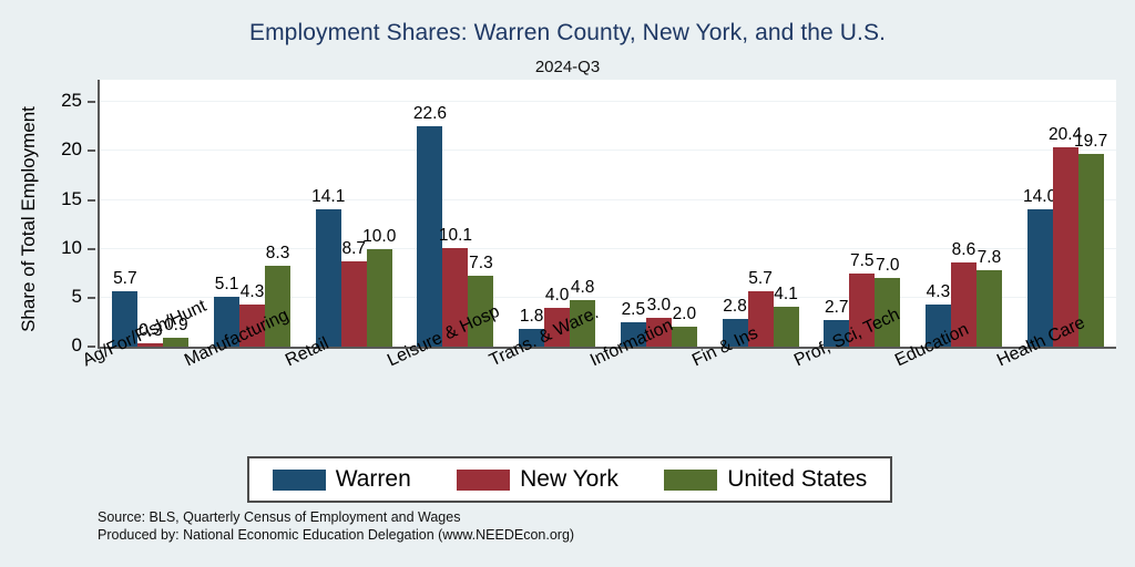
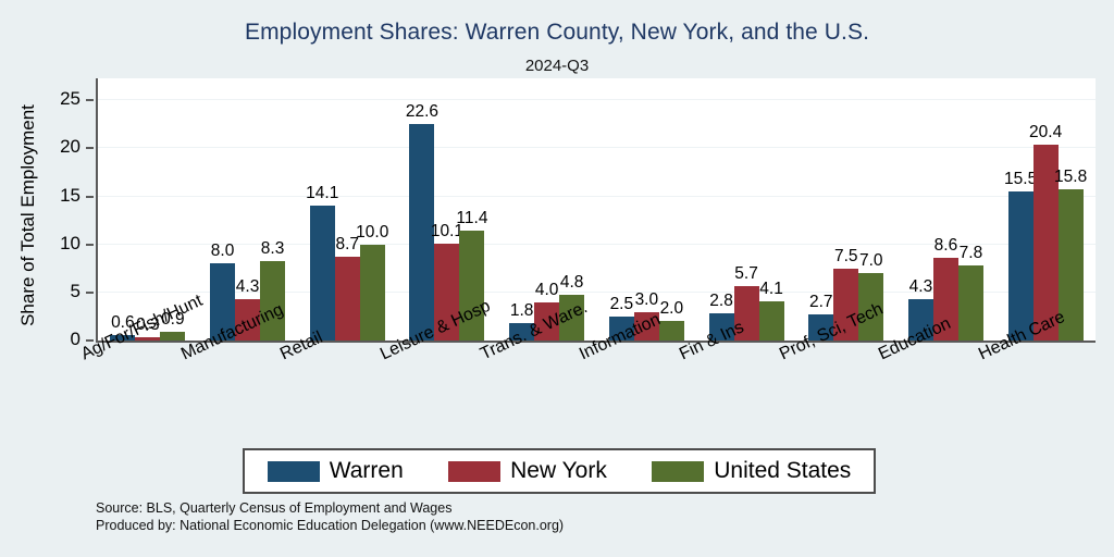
Warren/Ag/For/Fish/Hunt: 5.7 -> 0.6
Warren/Manufacturing: 5.1 -> 8.0
United States/Leisure & Hosp: 7.3 -> 11.4
Warren/Health Care: 14.0 -> 15.5
United States/Health Care: 19.7 -> 15.8
